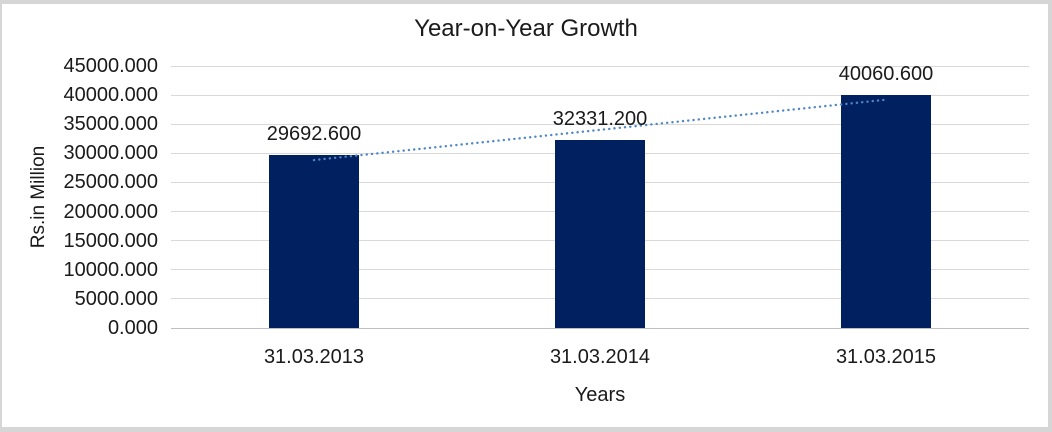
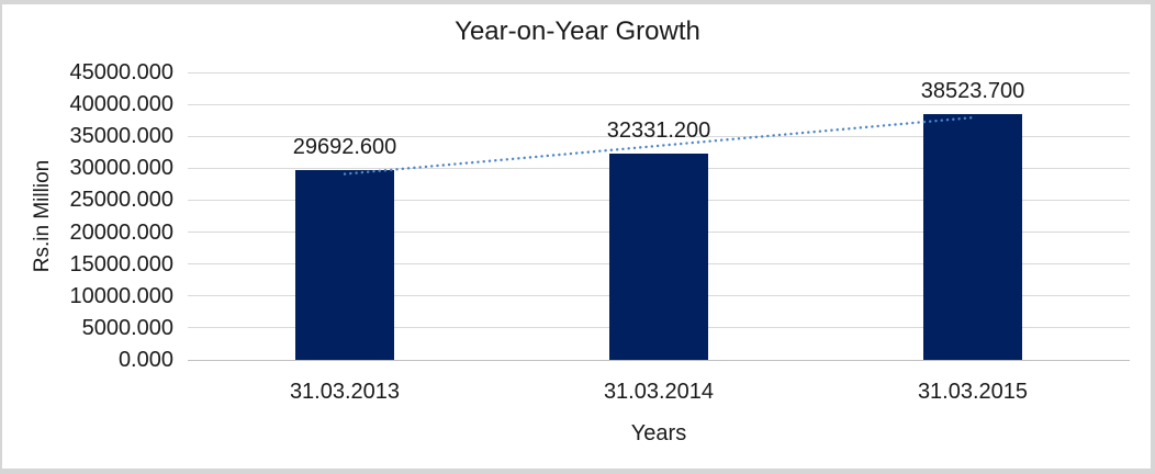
31.03.2015: 40060.600 -> 38523.700
